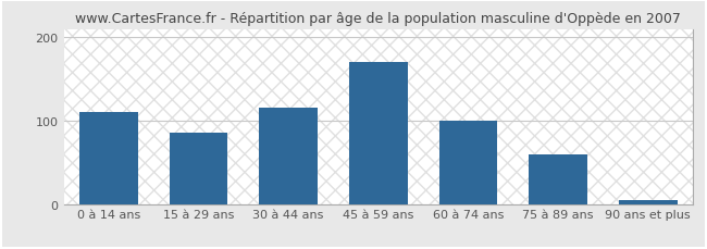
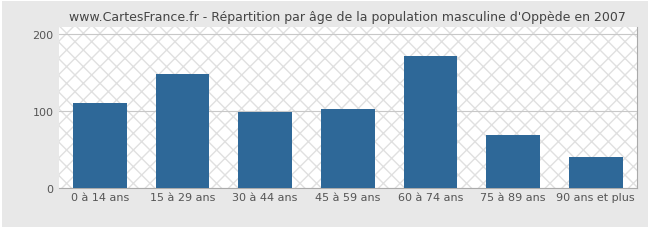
15 à 29 ans: 85 -> 148
30 à 44 ans: 115 -> 98
45 à 59 ans: 170 -> 102
60 à 74 ans: 100 -> 172
75 à 89 ans: 60 -> 68
90 ans et plus: 5 -> 40
